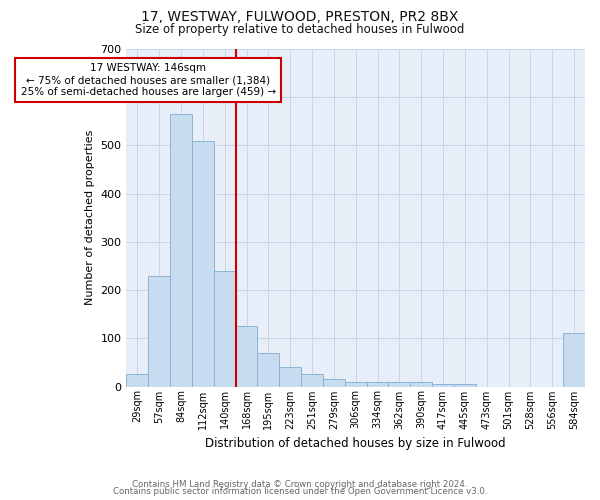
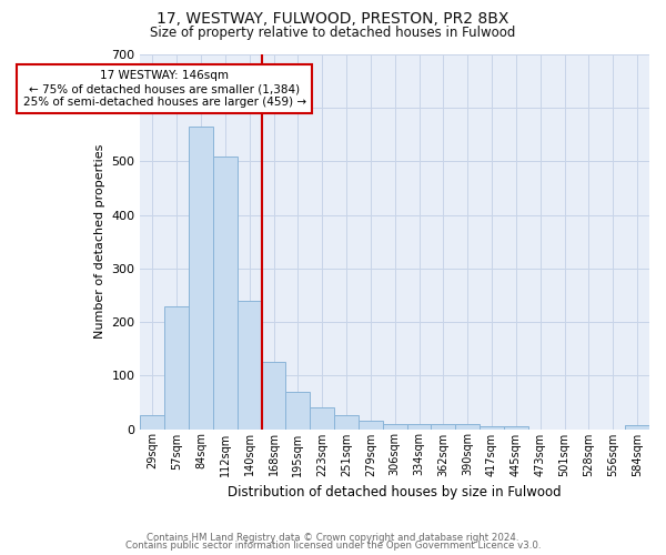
584sqm: 110 -> 8
